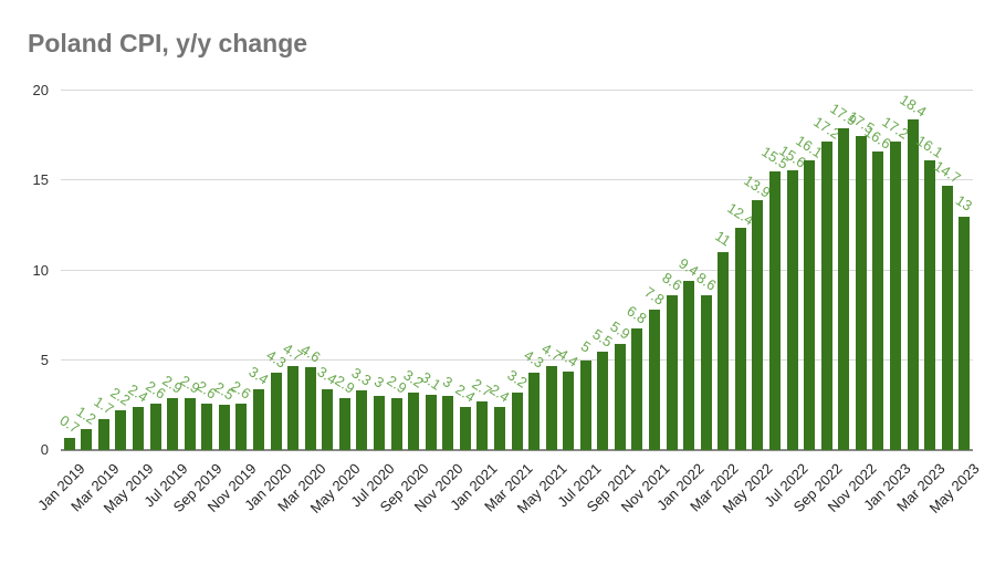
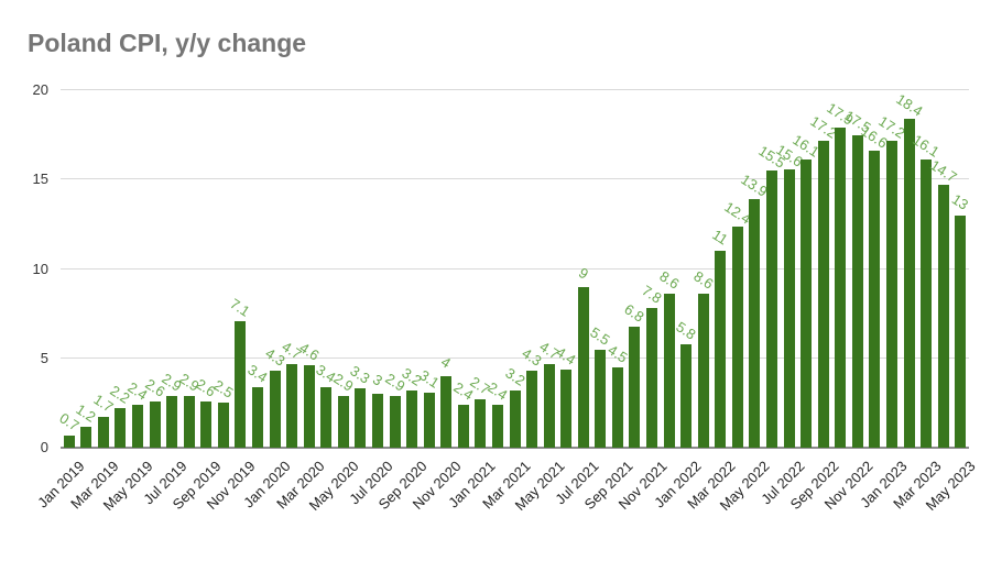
Nov 2019: 2.6 -> 7.1
Nov 2020: 3 -> 4
Jul 2021: 5 -> 9
Sep 2021: 5.9 -> 4.5
Jan 2022: 9.4 -> 5.8
